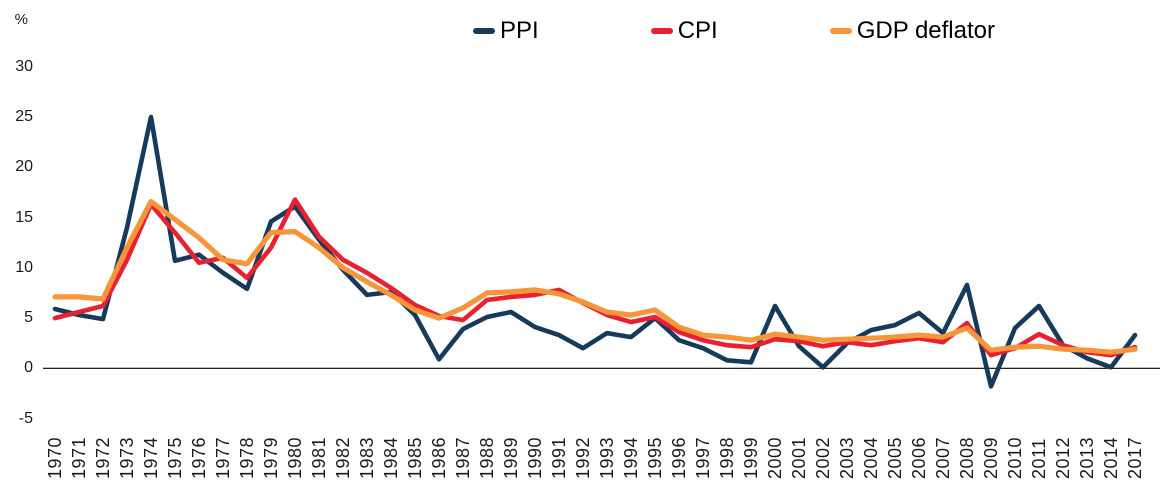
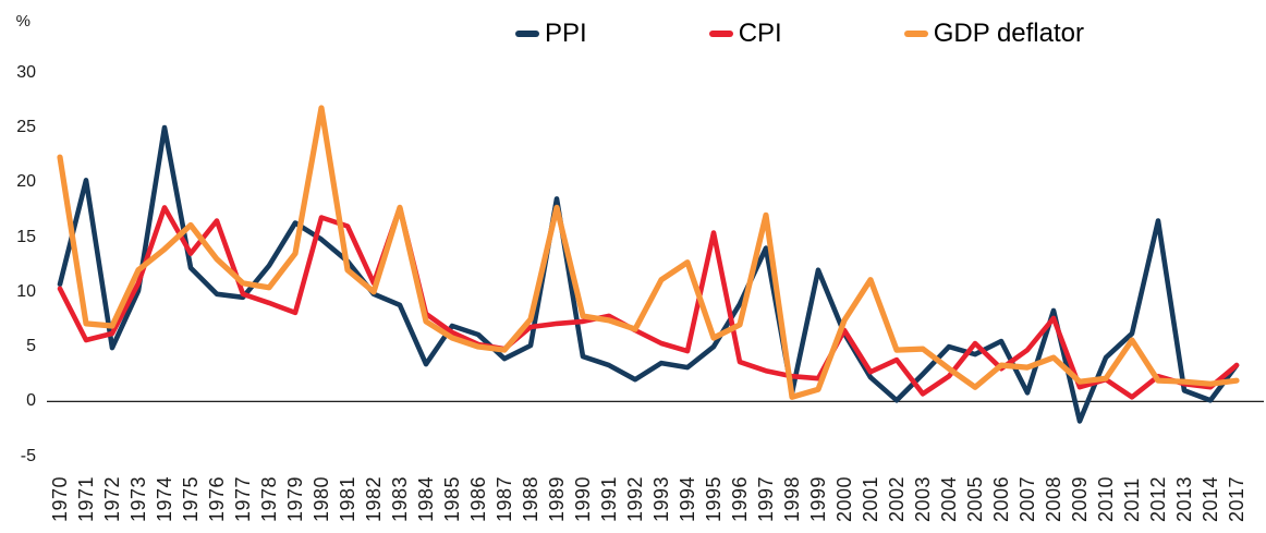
PPI/1970: 5.9 -> 10.7
CPI/1970: 5.0 -> 10.3
GDP deflator/1970: 7.1 -> 22.3
PPI/1971: 5.3 -> 20.2
PPI/1973: 14.0 -> 10.1
CPI/1974: 16.3 -> 17.7
GDP deflator/1974: 16.6 -> 13.9
PPI/1975: 10.7 -> 12.2
GDP deflator/1975: 14.8 -> 16.1
PPI/1976: 11.3 -> 9.8
CPI/1976: 10.5 -> 16.5
CPI/1977: 11.0 -> 9.8
PPI/1978: 7.9 -> 12.4
PPI/1979: 14.6 -> 16.3
CPI/1979: 12.0 -> 8.1
PPI/1980: 16.1 -> 14.8
GDP deflator/1980: 13.6 -> 26.8
CPI/1981: 13.1 -> 16.0
PPI/1983: 7.3 -> 8.8
CPI/1983: 9.5 -> 17.7
GDP deflator/1983: 8.6 -> 17.7
PPI/1984: 7.6 -> 3.4
PPI/1985: 5.3 -> 6.9
PPI/1986: 0.9 -> 6.1
GDP deflator/1987: 6.0 -> 4.7
PPI/1989: 5.6 -> 18.5
GDP deflator/1989: 7.6 -> 17.7
GDP deflator/1993: 5.6 -> 11.1
GDP deflator/1994: 5.3 -> 12.7
CPI/1995: 5.1 -> 15.4
PPI/1996: 2.8 -> 8.9
GDP deflator/1996: 4.1 -> 7.0
PPI/1997: 2.0 -> 14.0
GDP deflator/1997: 3.3 -> 17.0
GDP deflator/1998: 3.1 -> 0.4
PPI/1999: 0.6 -> 12.0
GDP deflator/1999: 2.8 -> 1.1
CPI/2000: 2.9 -> 6.5
GDP deflator/2000: 3.4 -> 7.4
GDP deflator/2001: 3.1 -> 11.1
CPI/2002: 2.2 -> 3.8
GDP deflator/2002: 2.8 -> 4.7
CPI/2003: 2.6 -> 0.7
GDP deflator/2003: 2.9 -> 4.8
PPI/2004: 3.8 -> 5.0
CPI/2005: 2.7 -> 5.3
GDP deflator/2005: 3.1 -> 1.3
PPI/2007: 3.5 -> 0.8
CPI/2007: 2.6 -> 4.7
CPI/2008: 4.5 -> 7.6
CPI/2011: 3.4 -> 0.4
GDP deflator/2011: 2.2 -> 5.6
PPI/2012: 2.3 -> 16.5
CPI/2017: 2.1 -> 3.3
